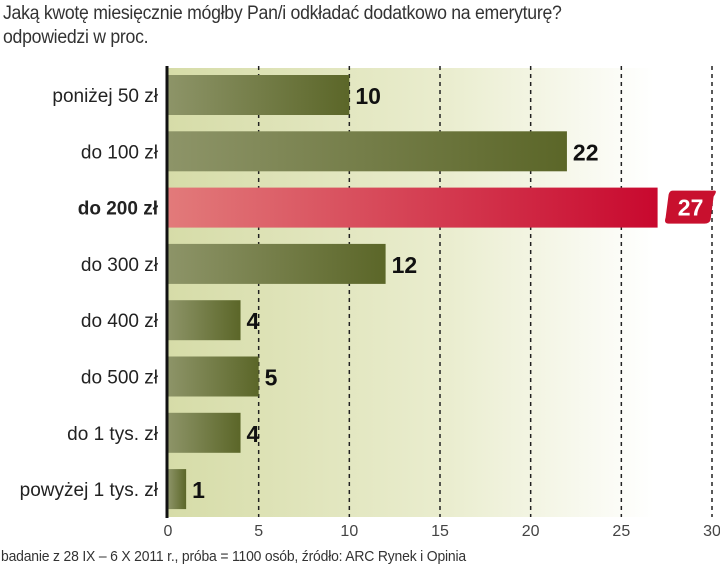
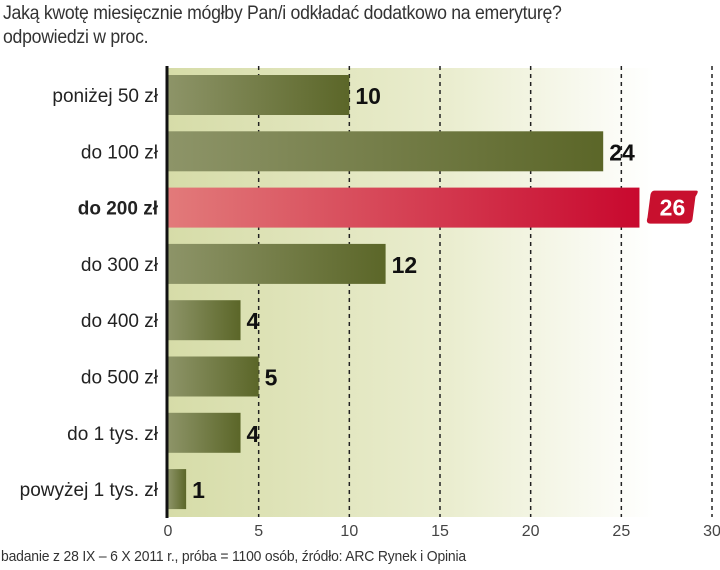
do 100 zł: 22 -> 24
do 200 zł: 27 -> 26
